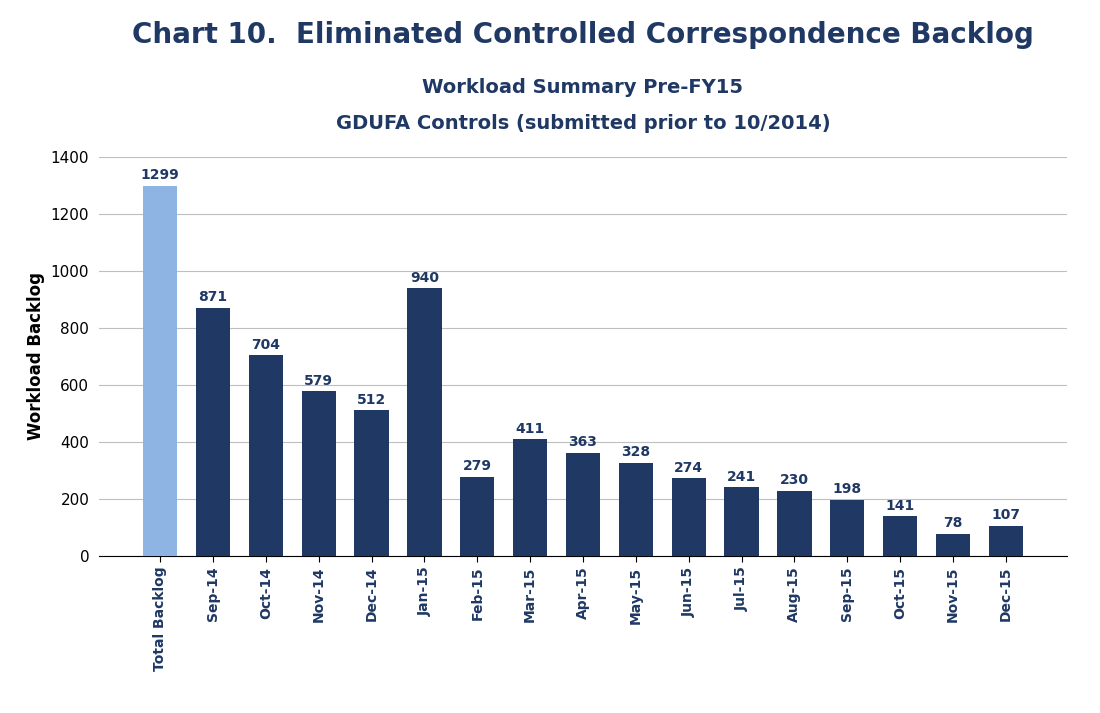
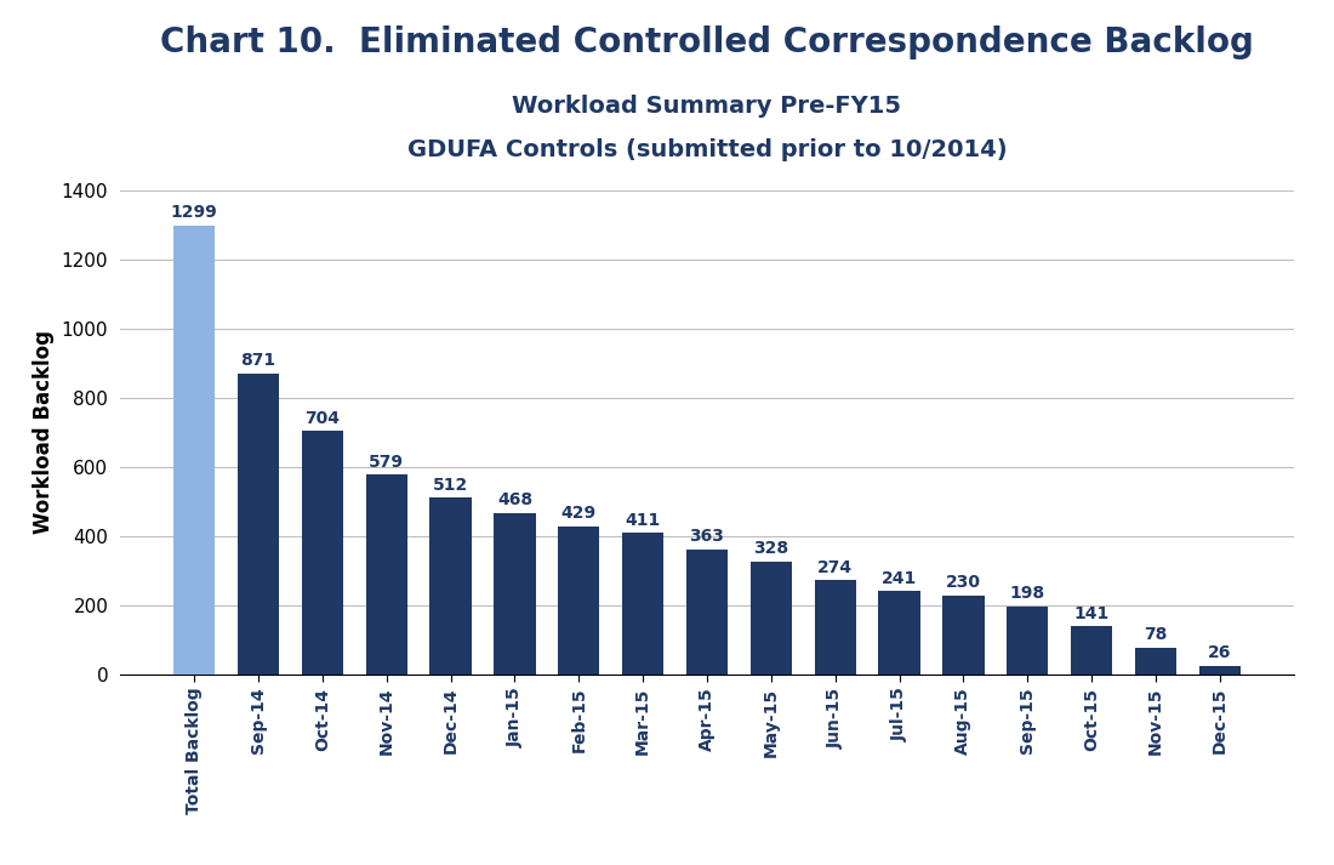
Jan-15: 940 -> 468
Feb-15: 279 -> 429
Dec-15: 107 -> 26
